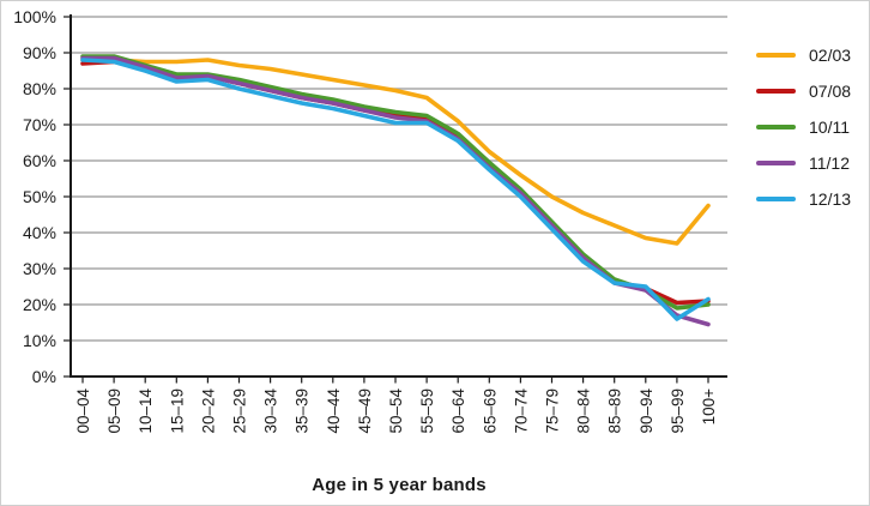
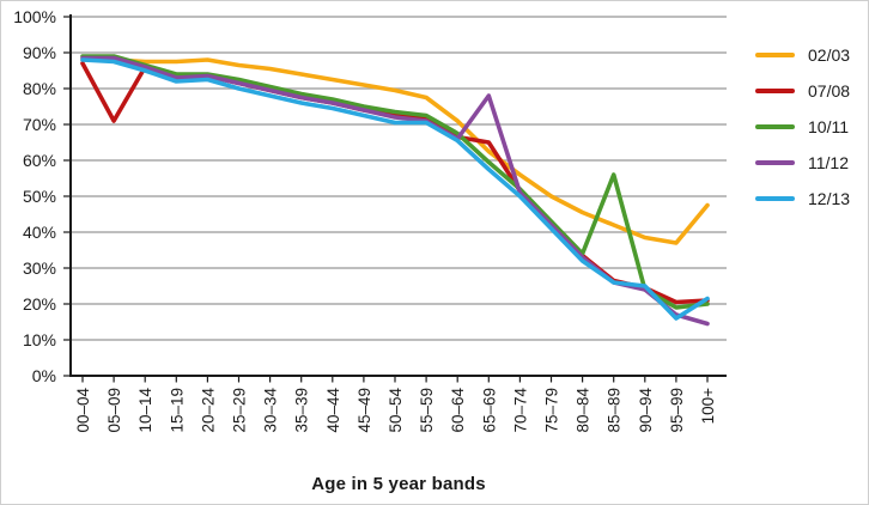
07/08/05–09: 88% -> 71%
07/08/65–69: 58% -> 65%
11/12/65–69: 58% -> 78%
10/11/85–89: 27% -> 56%
